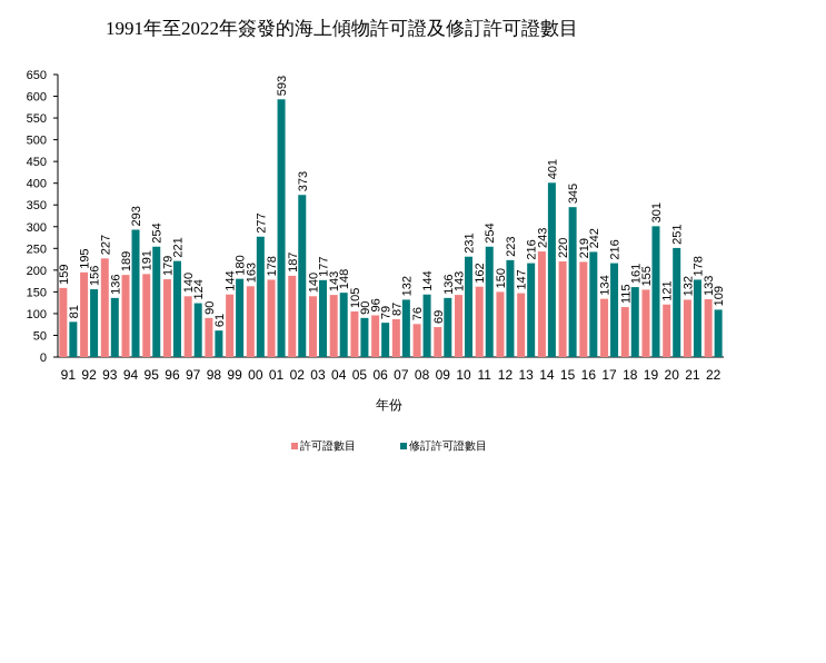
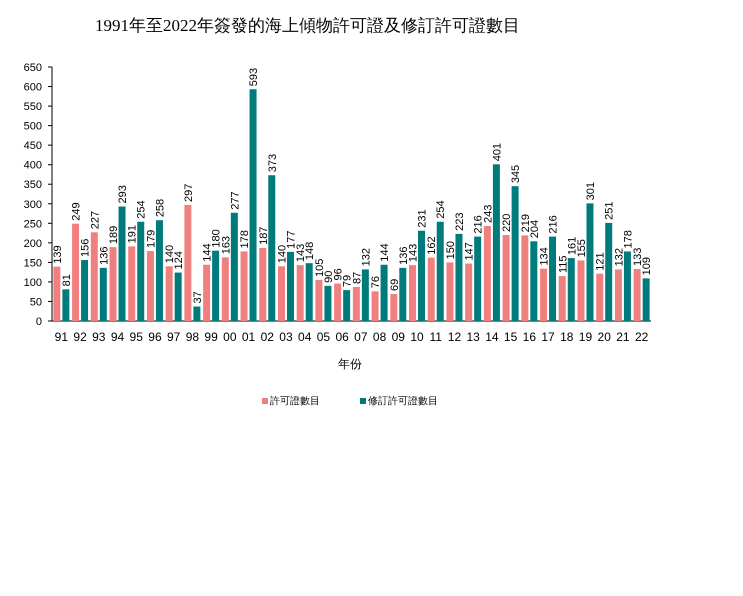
許可證數目/91: 159 -> 139
許可證數目/92: 195 -> 249
修訂許可證數目/96: 221 -> 258
許可證數目/98: 90 -> 297
修訂許可證數目/98: 61 -> 37
修訂許可證數目/16: 242 -> 204
